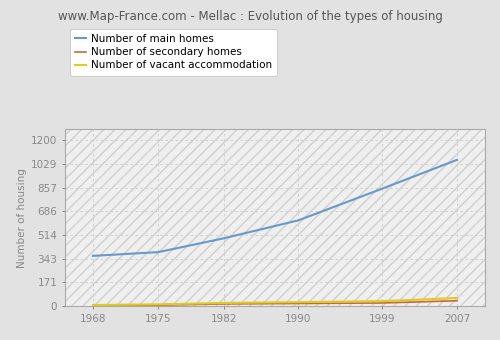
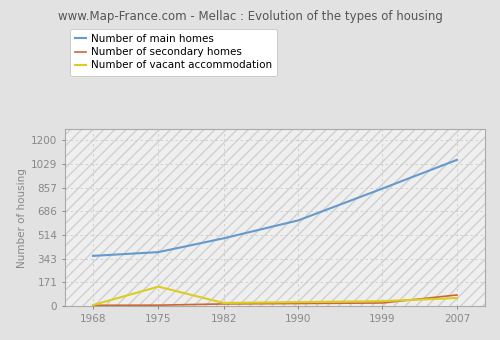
Number of vacant accommodation/1975: 10 -> 140
Number of secondary homes/2007: 40 -> 80
